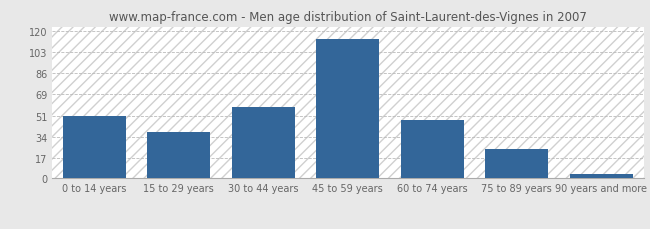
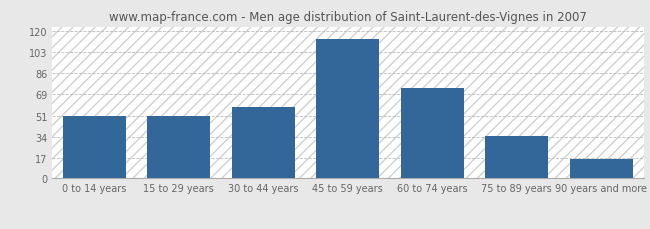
15 to 29 years: 38 -> 51
60 to 74 years: 48 -> 74
75 to 89 years: 24 -> 35
90 years and more: 4 -> 16
